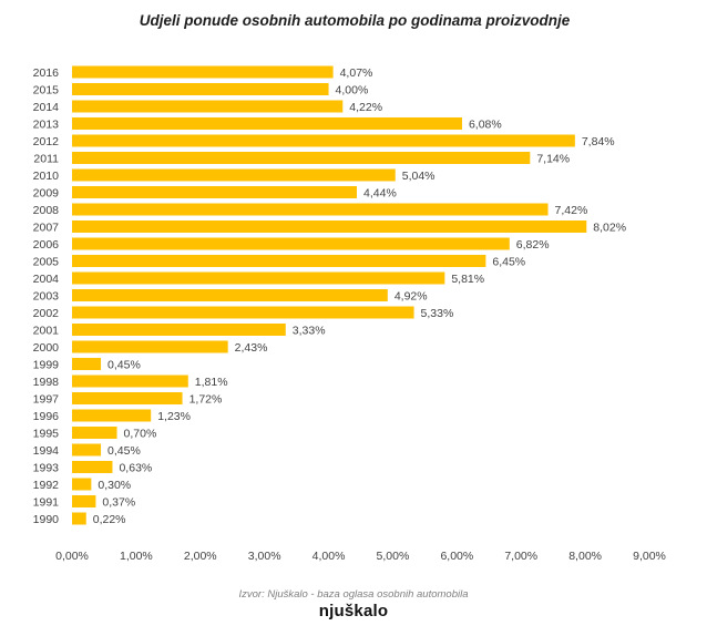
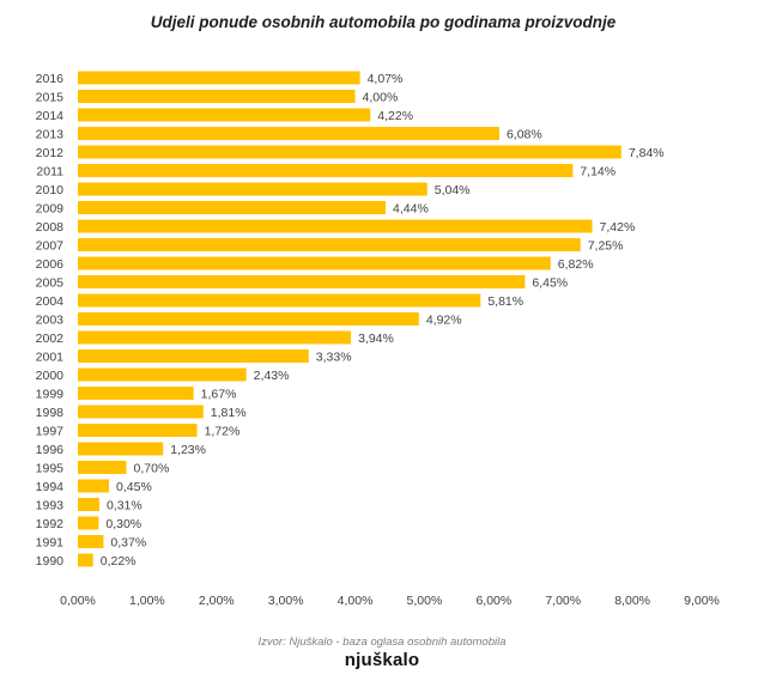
2007: 8,02% -> 7,25%
2002: 5,33% -> 3,94%
1999: 0,45% -> 1,67%
1993: 0,63% -> 0,31%
